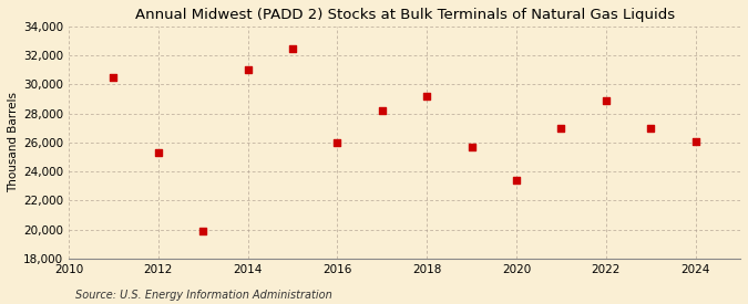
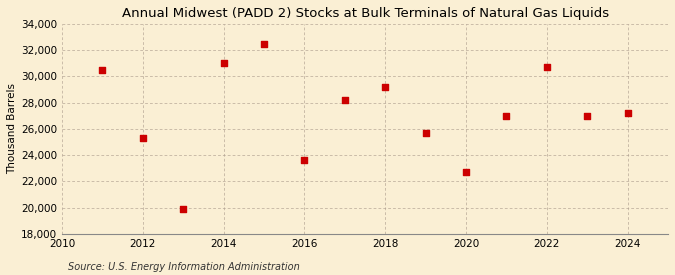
2016: 26,000 -> 23,600
2020: 23,400 -> 22,700
2022: 28,900 -> 30,700
2024: 26,100 -> 27,200
